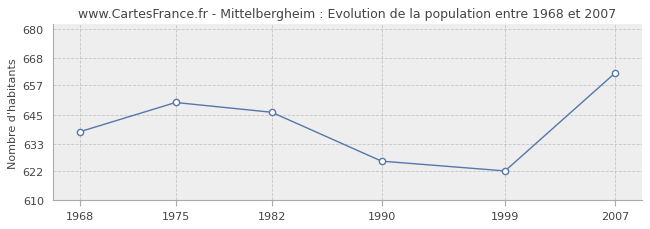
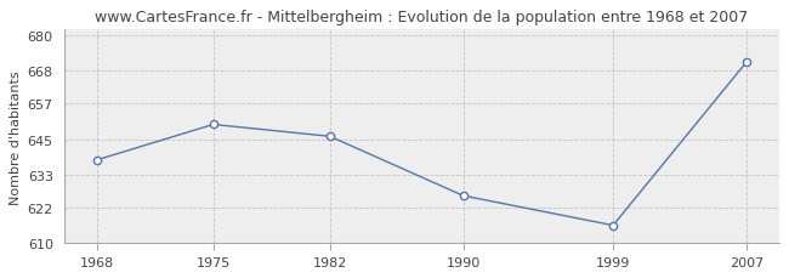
1999: 622 -> 616
2007: 662 -> 671
